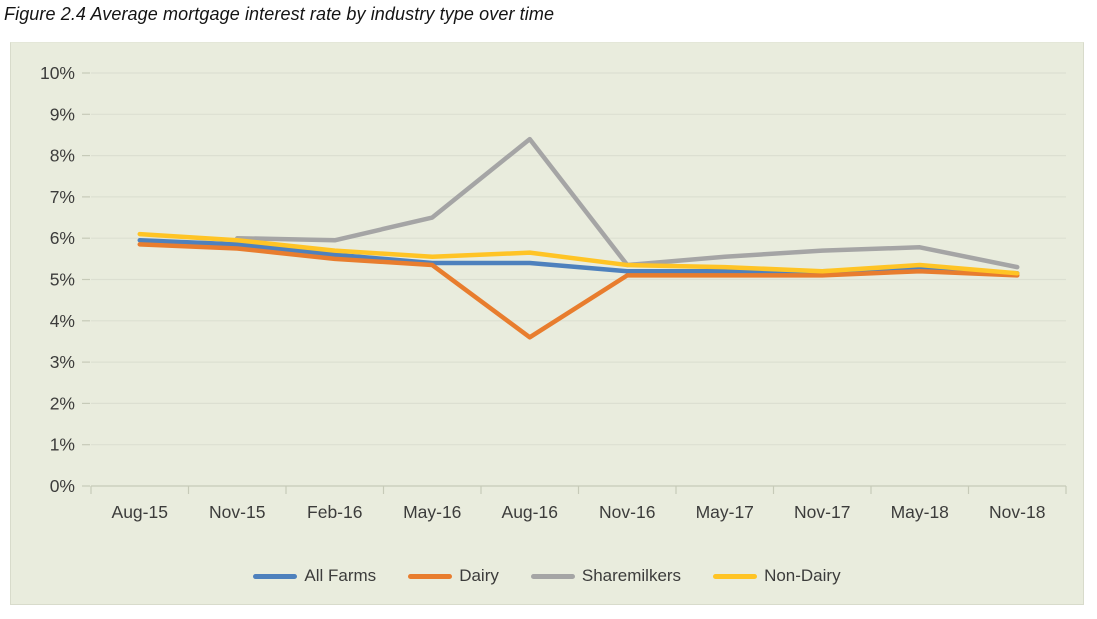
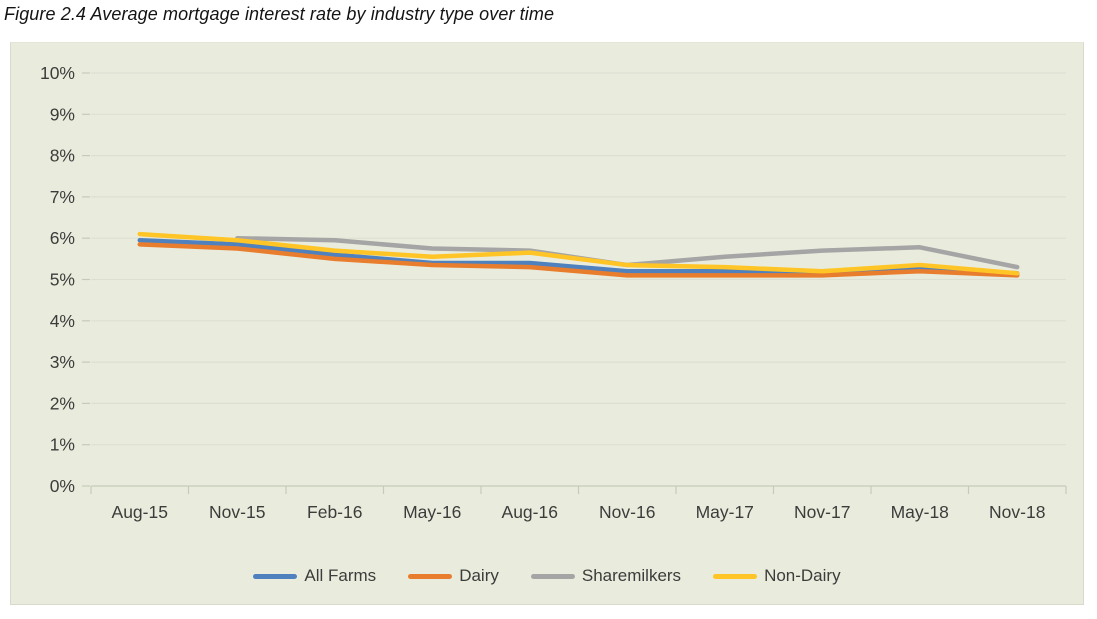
Sharemilkers/May-16: 6.5% -> 5.8%
Dairy/Aug-16: 3.6% -> 5.3%
Sharemilkers/Aug-16: 8.4% -> 5.7%
